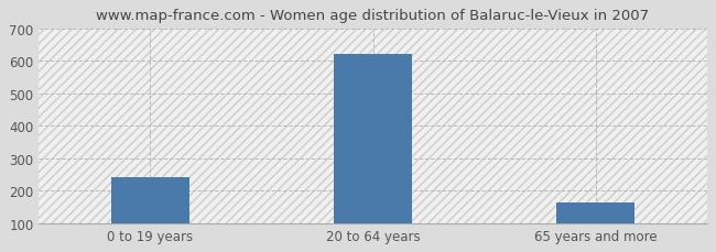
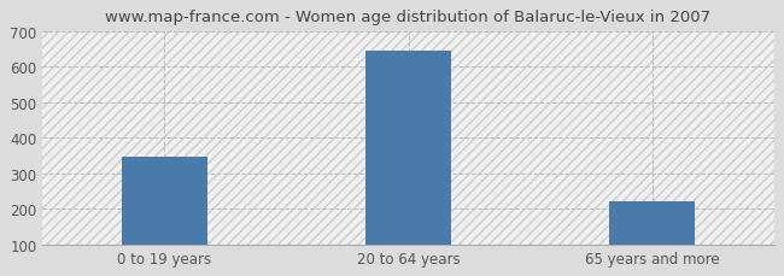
0 to 19 years: 240 -> 345
20 to 64 years: 620 -> 645
65 years and more: 165 -> 220
